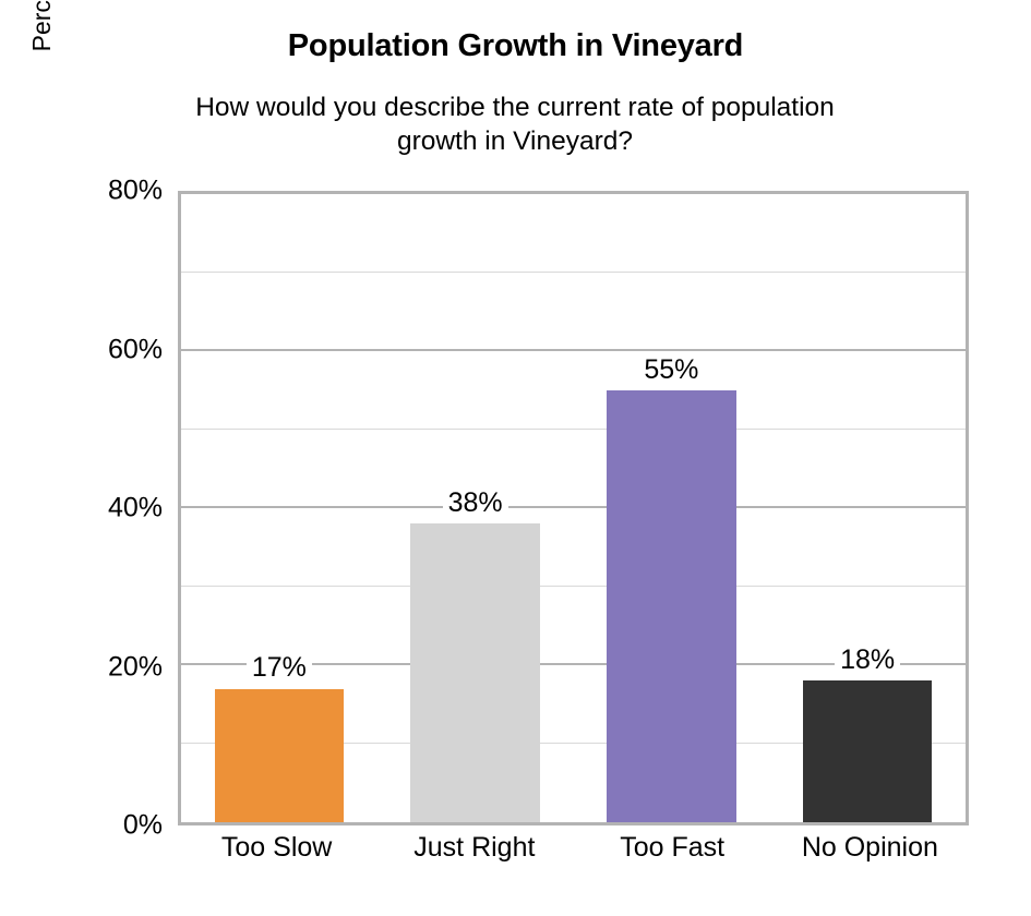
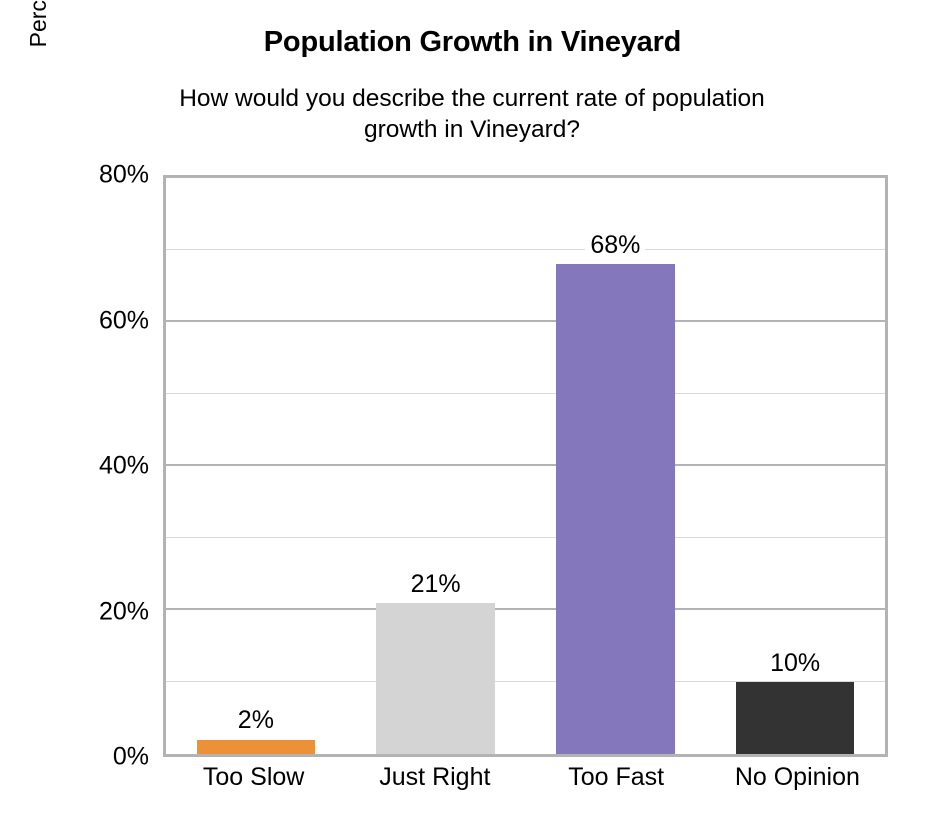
Too Slow: 17% -> 2%
Just Right: 38% -> 21%
Too Fast: 55% -> 68%
No Opinion: 18% -> 10%
